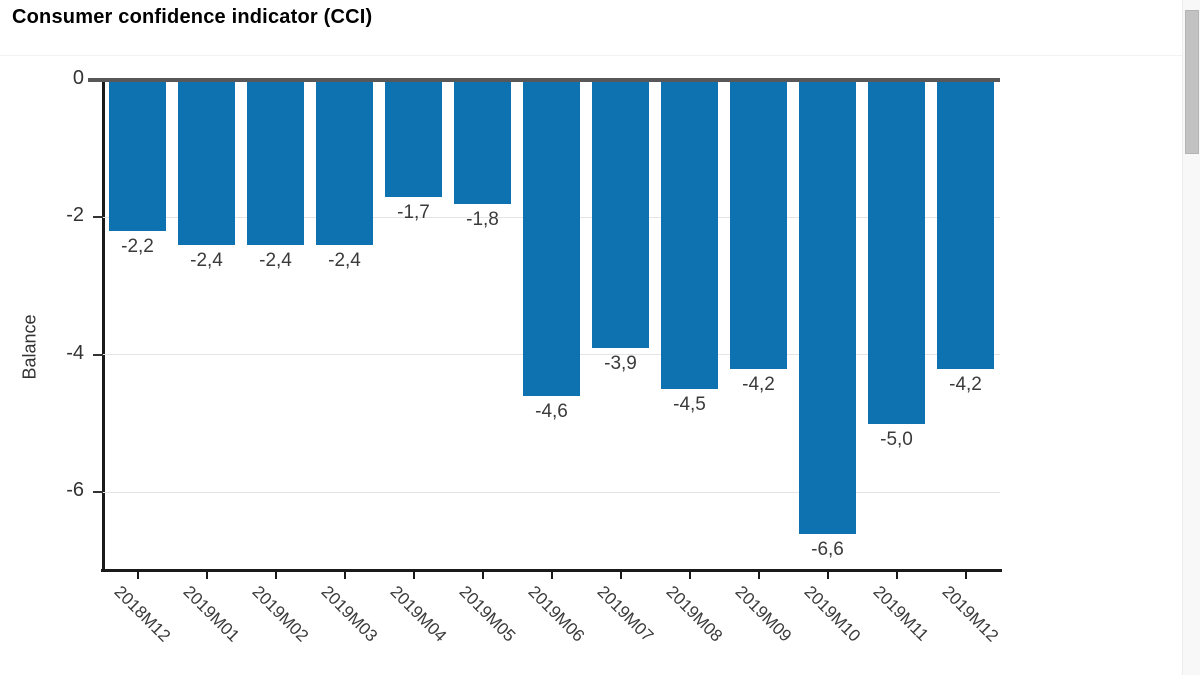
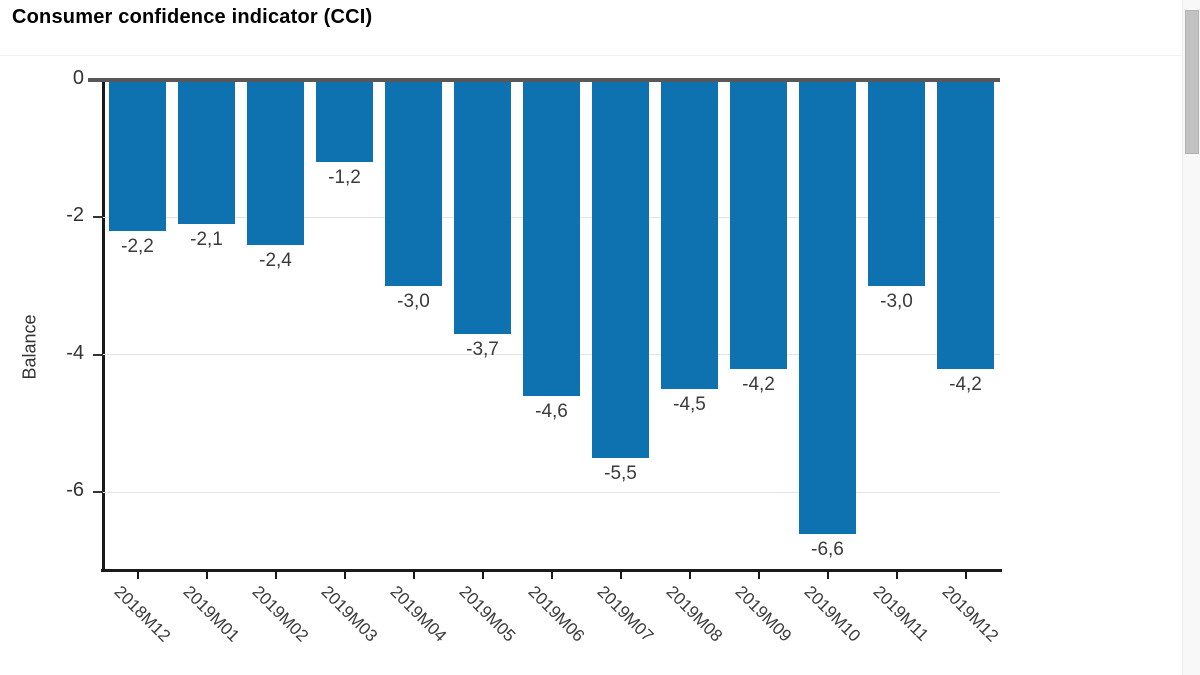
2019M01: -2,4 -> -2,1
2019M03: -2,4 -> -1,2
2019M04: -1,7 -> -3,0
2019M05: -1,8 -> -3,7
2019M07: -3,9 -> -5,5
2019M11: -5,0 -> -3,0
